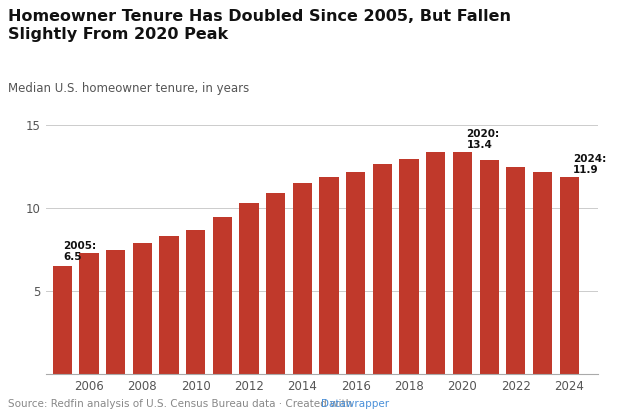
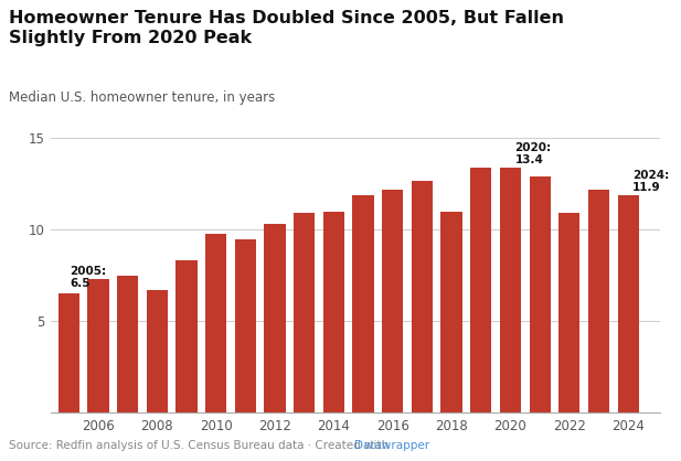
2008: 7.9 -> 6.7
2010: 8.7 -> 9.8
2014: 11.5 -> 11.0
2018: 13.0 -> 11.0
2022: 12.5 -> 10.9
